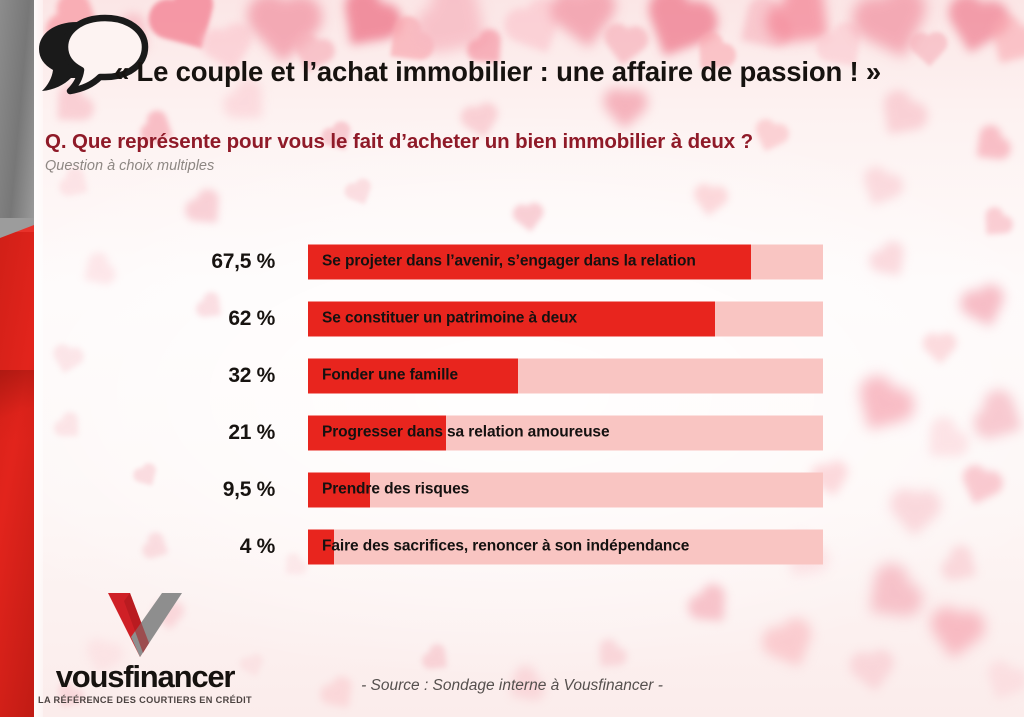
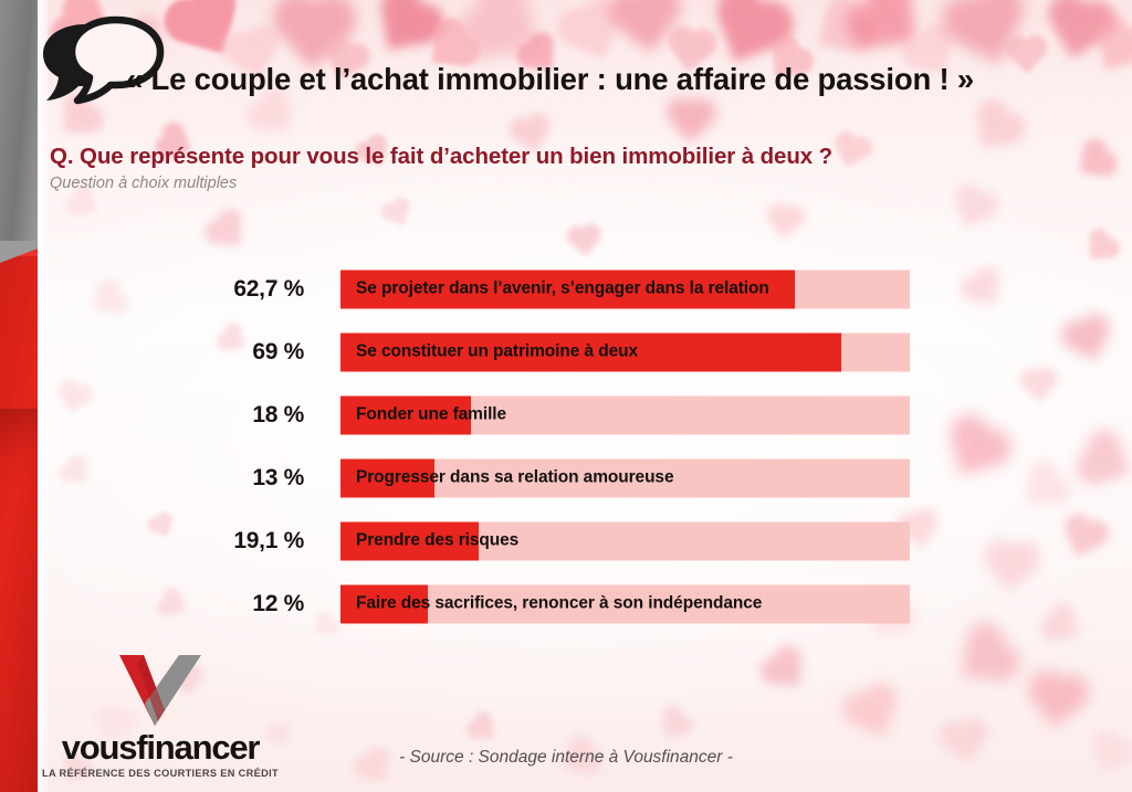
Se projeter dans l’avenir, s’engager dans la relation: 67,5 -> 62,7
Se constituer un patrimoine à deux: 62 -> 69
Fonder une famille: 32 -> 18
Progresser dans sa relation amoureuse: 21 -> 13
Prendre des risques: 9,5 -> 19,1
Faire des sacrifices, renoncer à son indépendance: 4 -> 12
